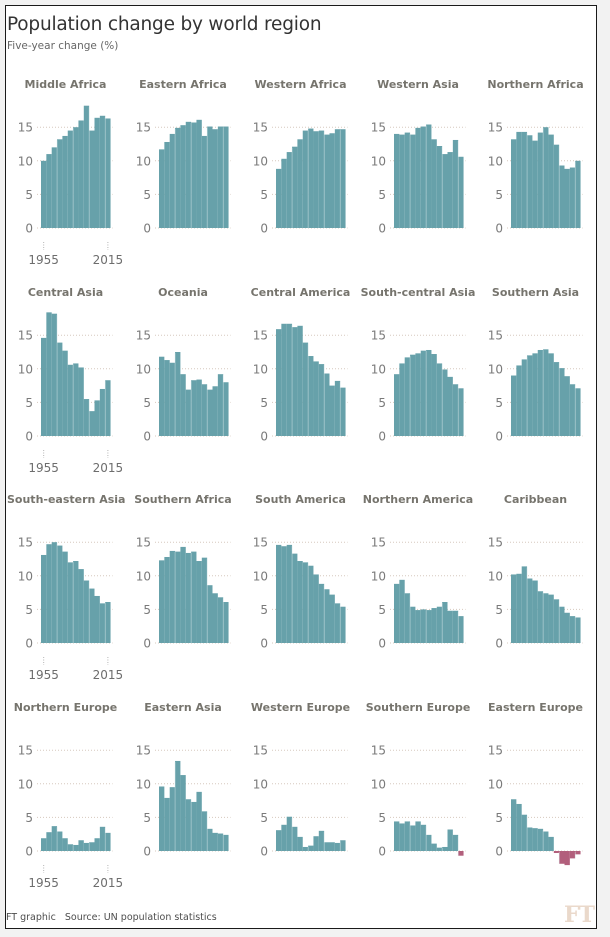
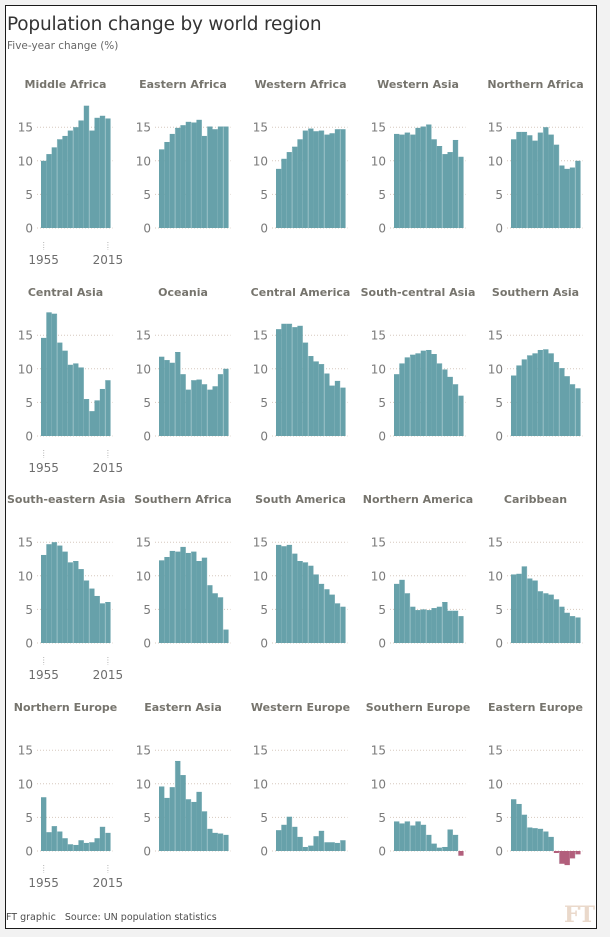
Northern Europe/1955: 2 -> 8
Oceania/2015: 8 -> 10
South-central Asia/2015: 7 -> 6
Southern Africa/2015: 6 -> 2
